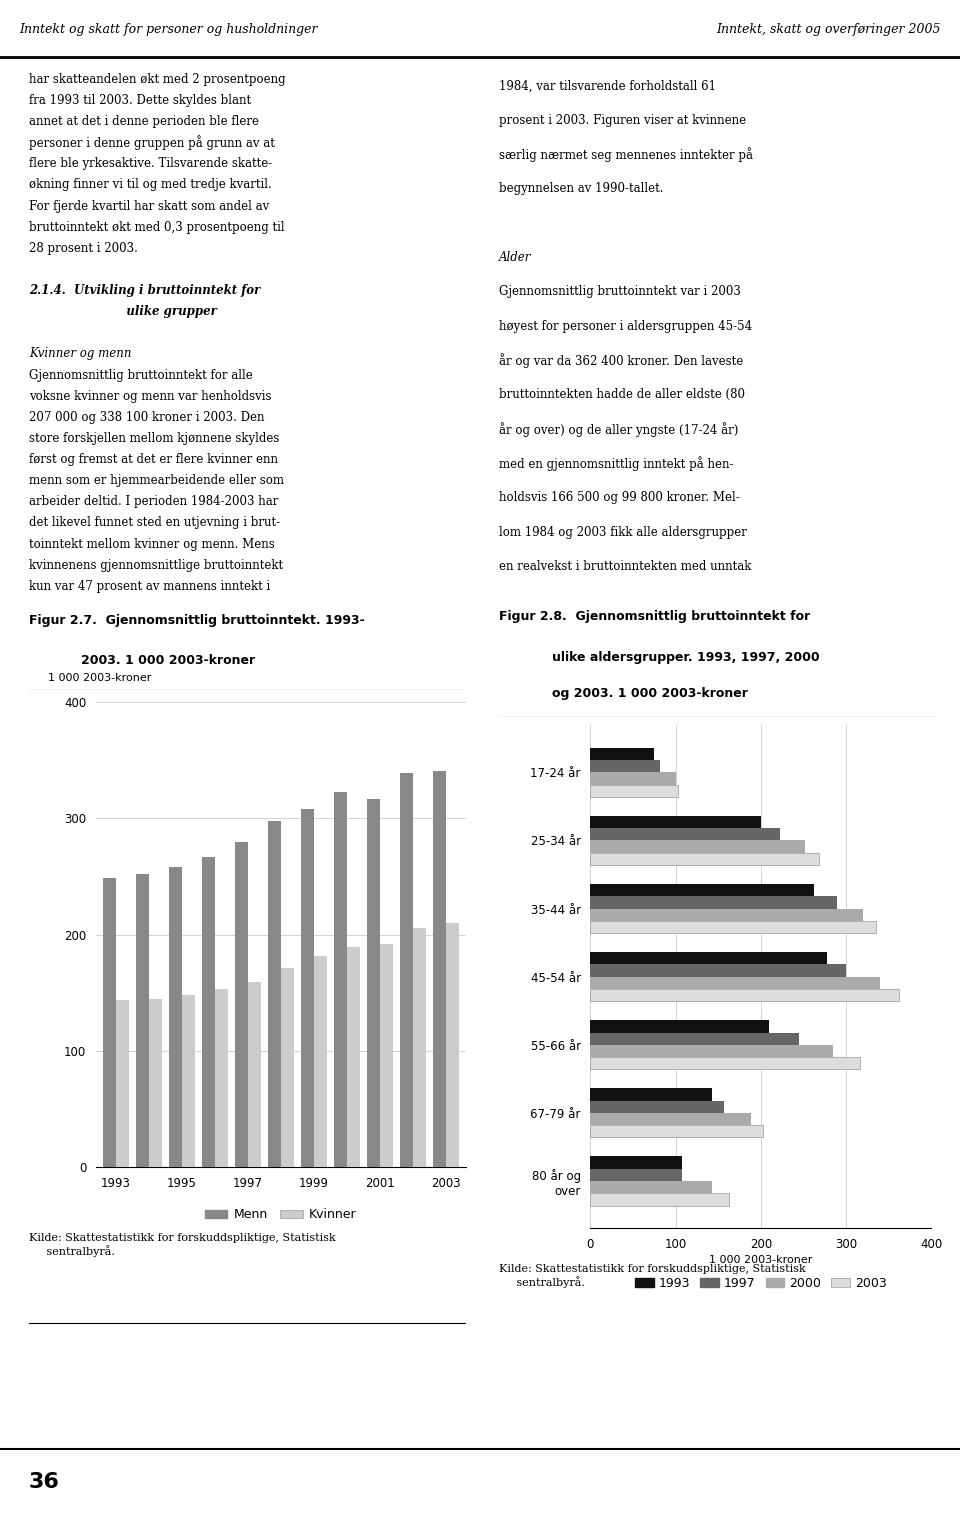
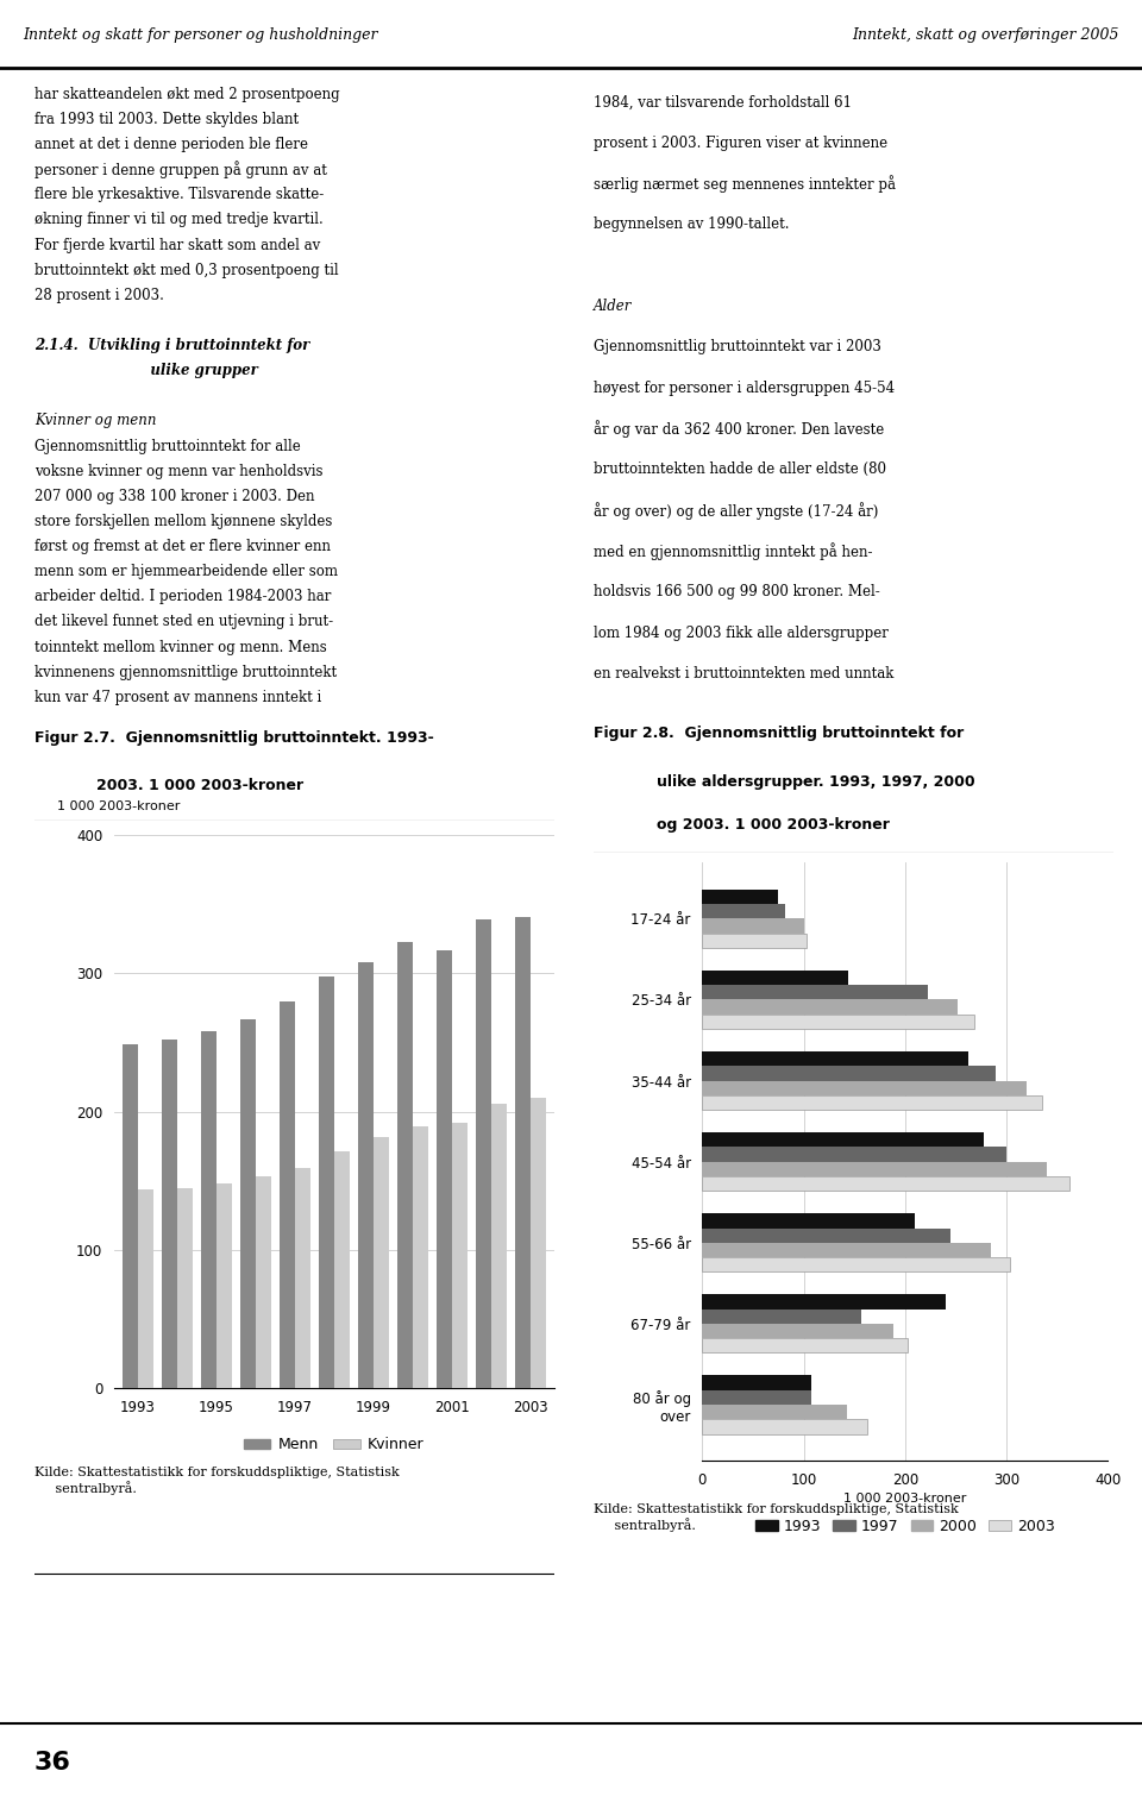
1993/25-34 år: 200 -> 144
2003/55-66 år: 317 -> 304
1993/67-79 år: 143 -> 240
